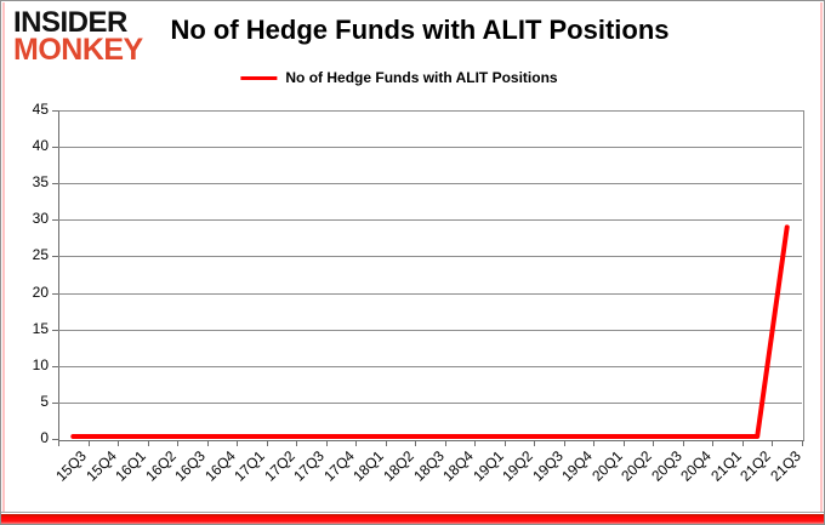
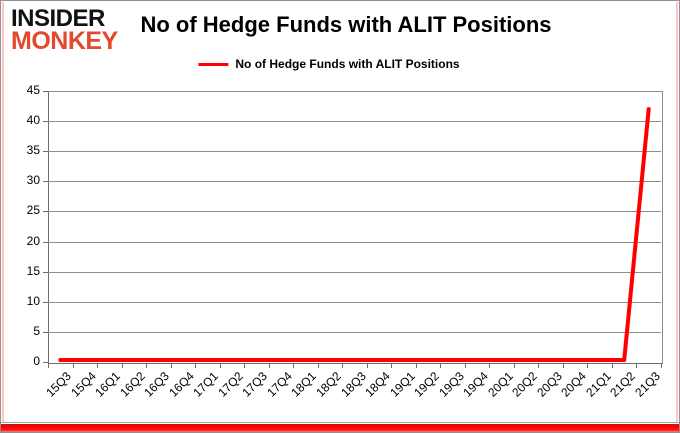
21Q3: 29 -> 42
